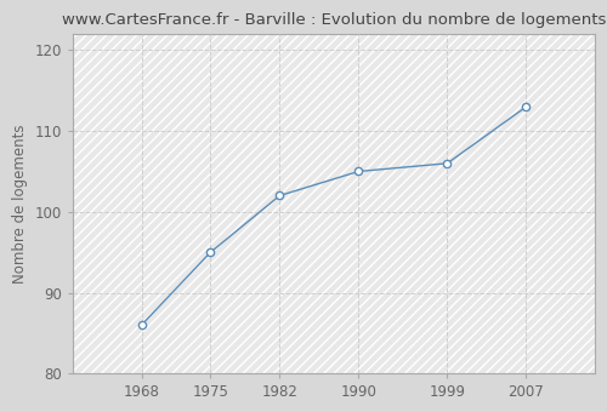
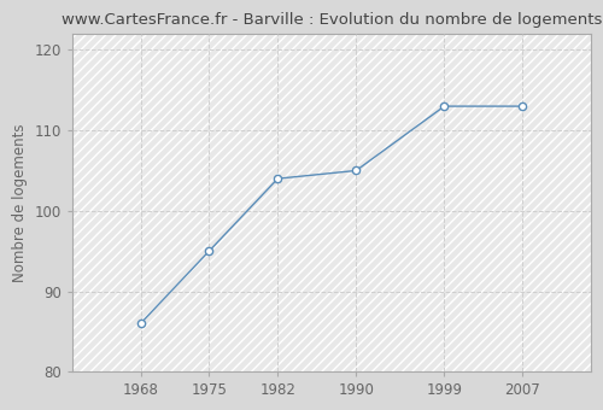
1982: 102 -> 104
1999: 106 -> 113
